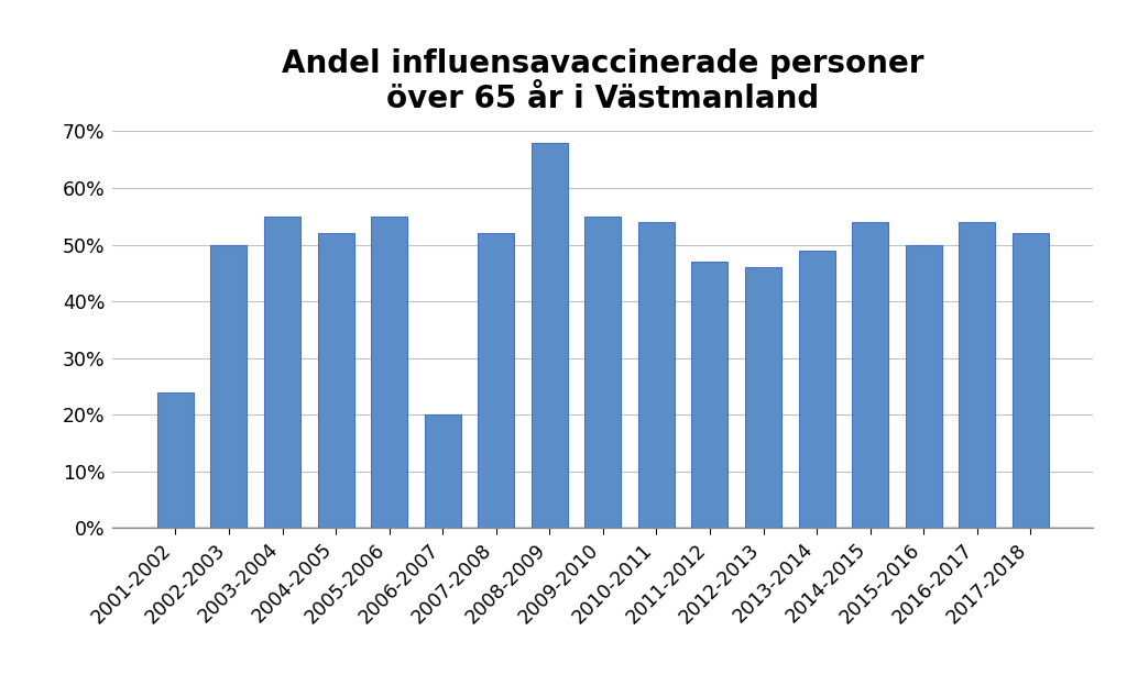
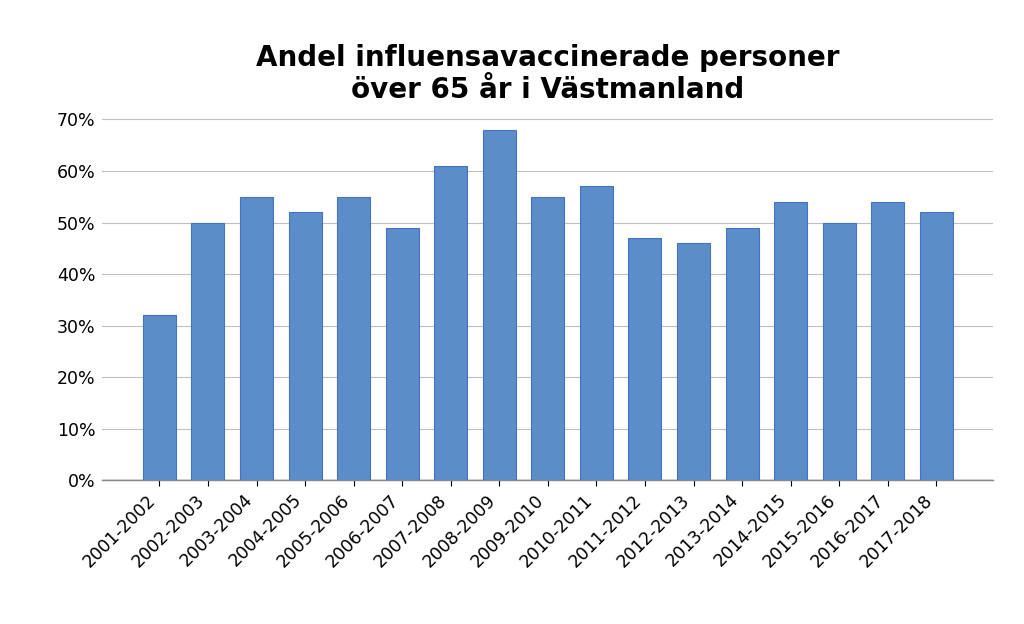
2001-2002: 24% -> 32%
2006-2007: 20% -> 49%
2007-2008: 52% -> 61%
2010-2011: 54% -> 57%
